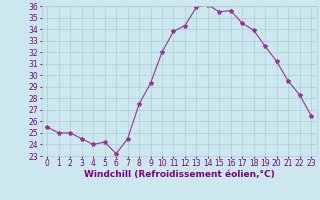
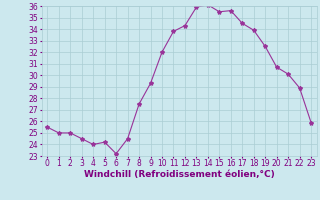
20: 31.2 -> 30.7
21: 29.5 -> 30.1
22: 28.3 -> 28.9
23: 26.5 -> 25.9
